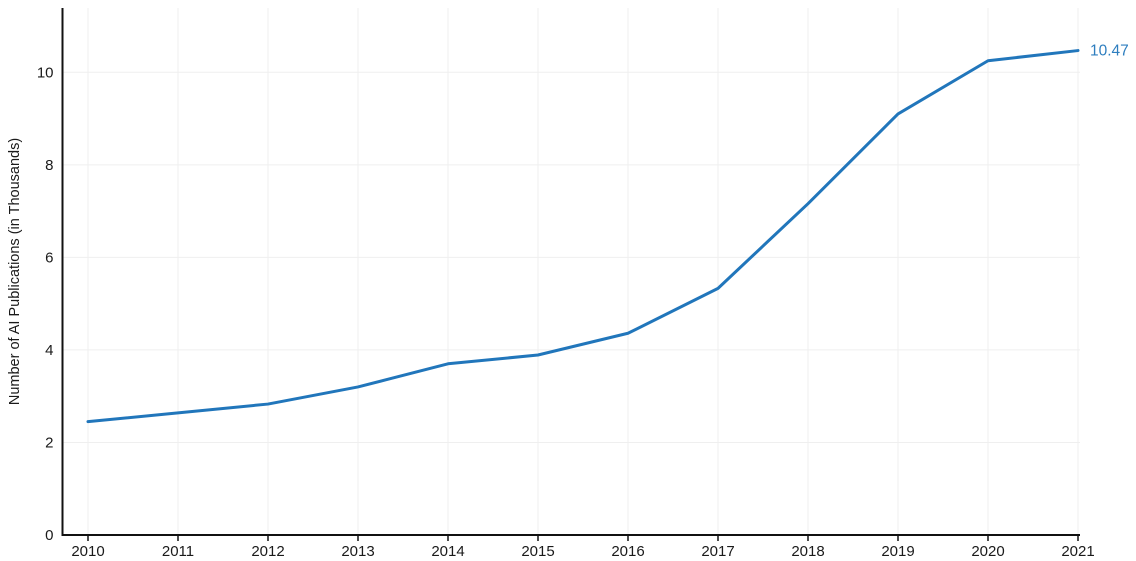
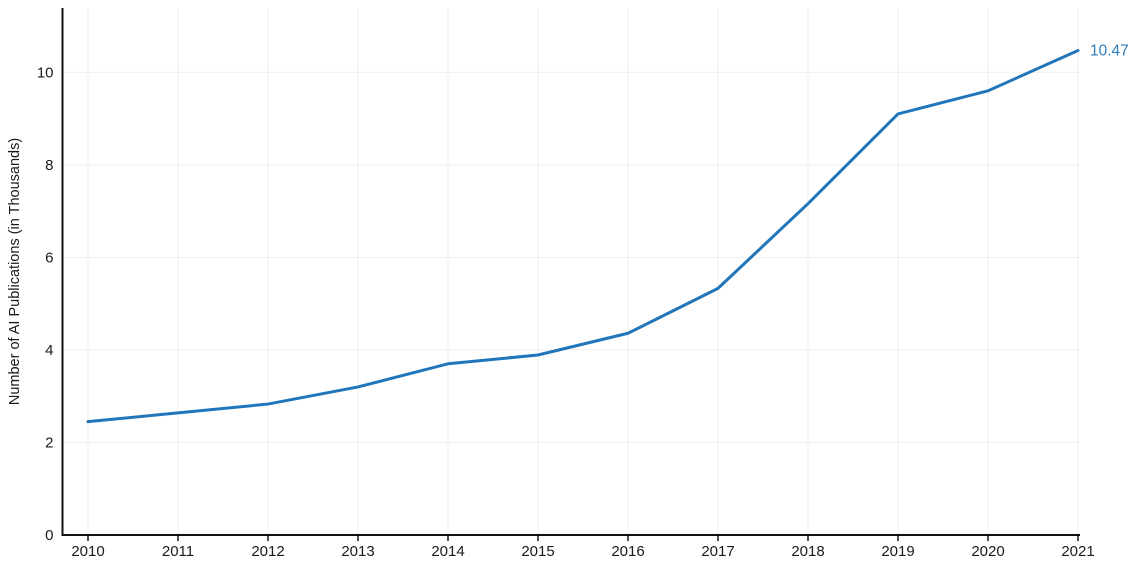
2020: 10.2 -> 9.6
